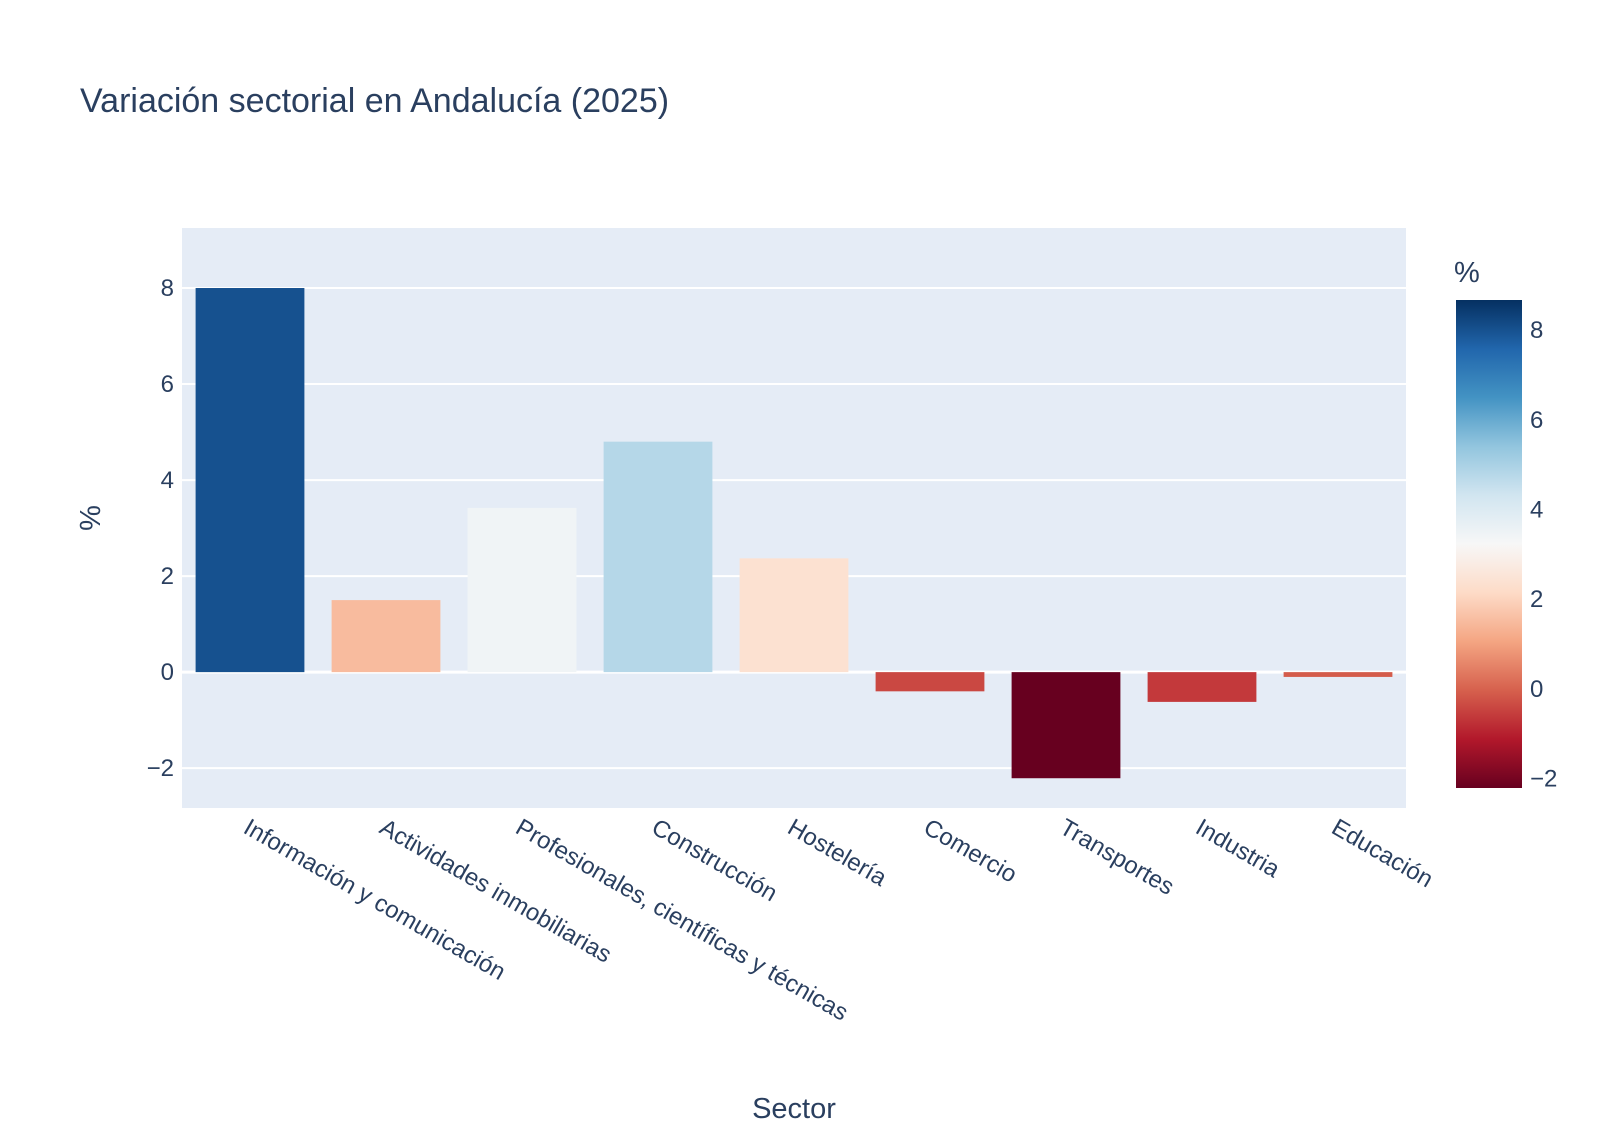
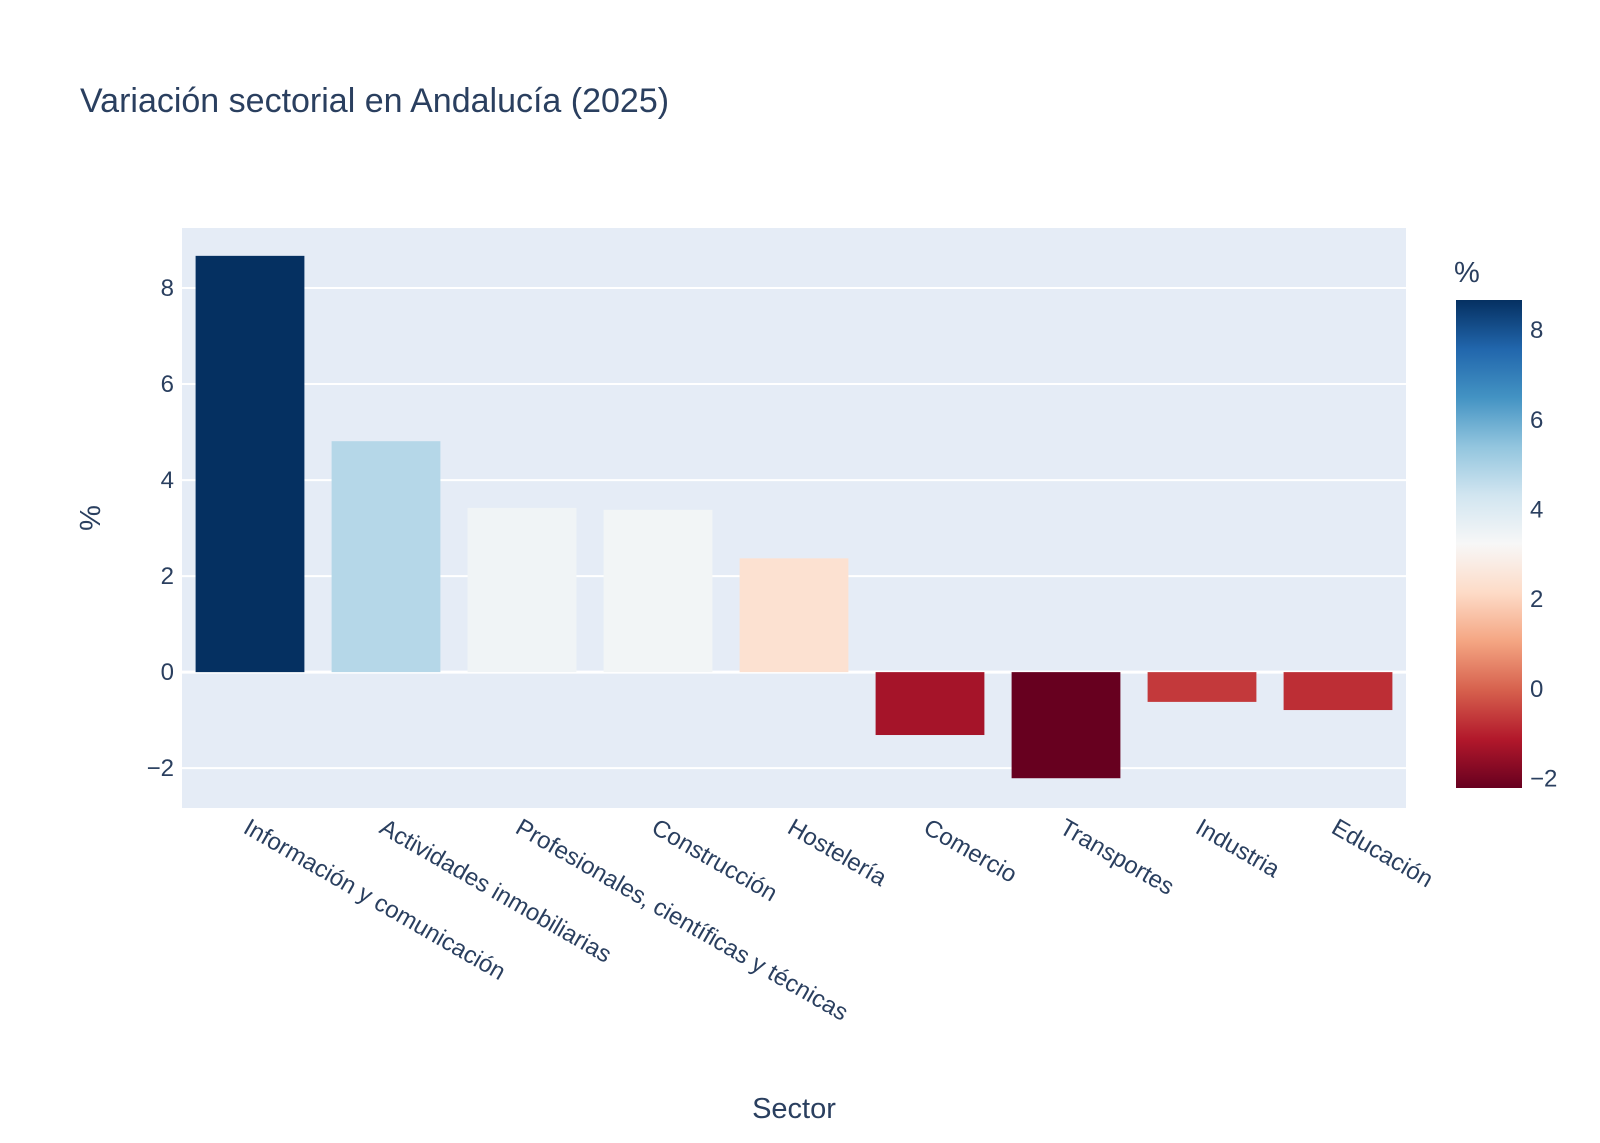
Información y comunicación: 8.0 -> 8.7
Actividades inmobiliarias: 1.5 -> 4.8
Construcción: 4.8 -> 3.4
Comercio: -0.4 -> -1.3
Educación: -0.1 -> -0.8
